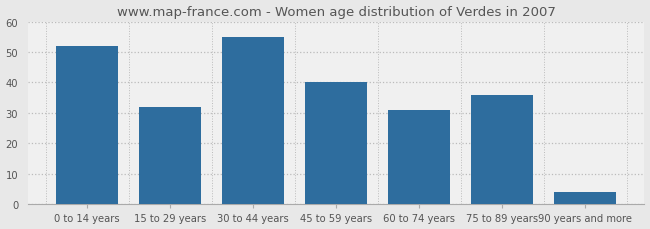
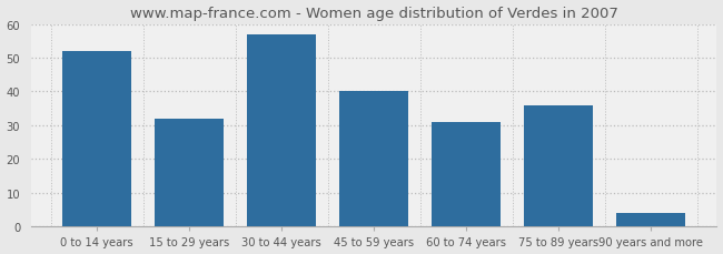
30 to 44 years: 55 -> 57
